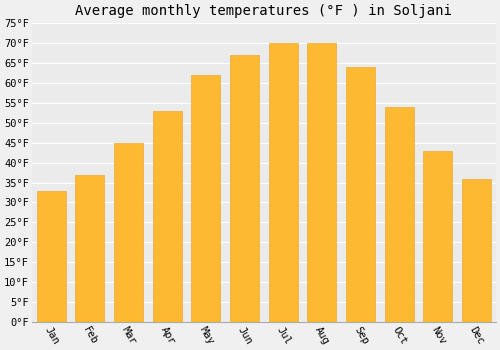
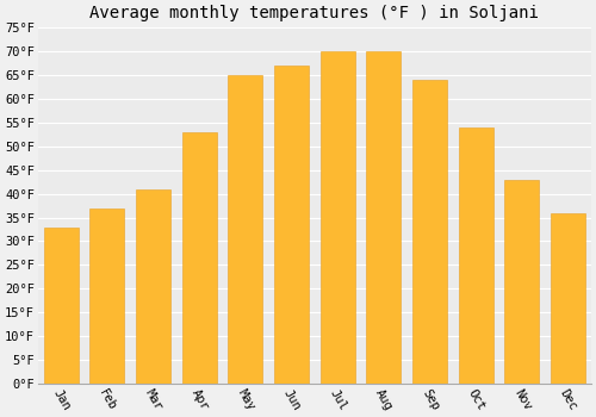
Mar: 45°F -> 41°F
May: 62°F -> 65°F
